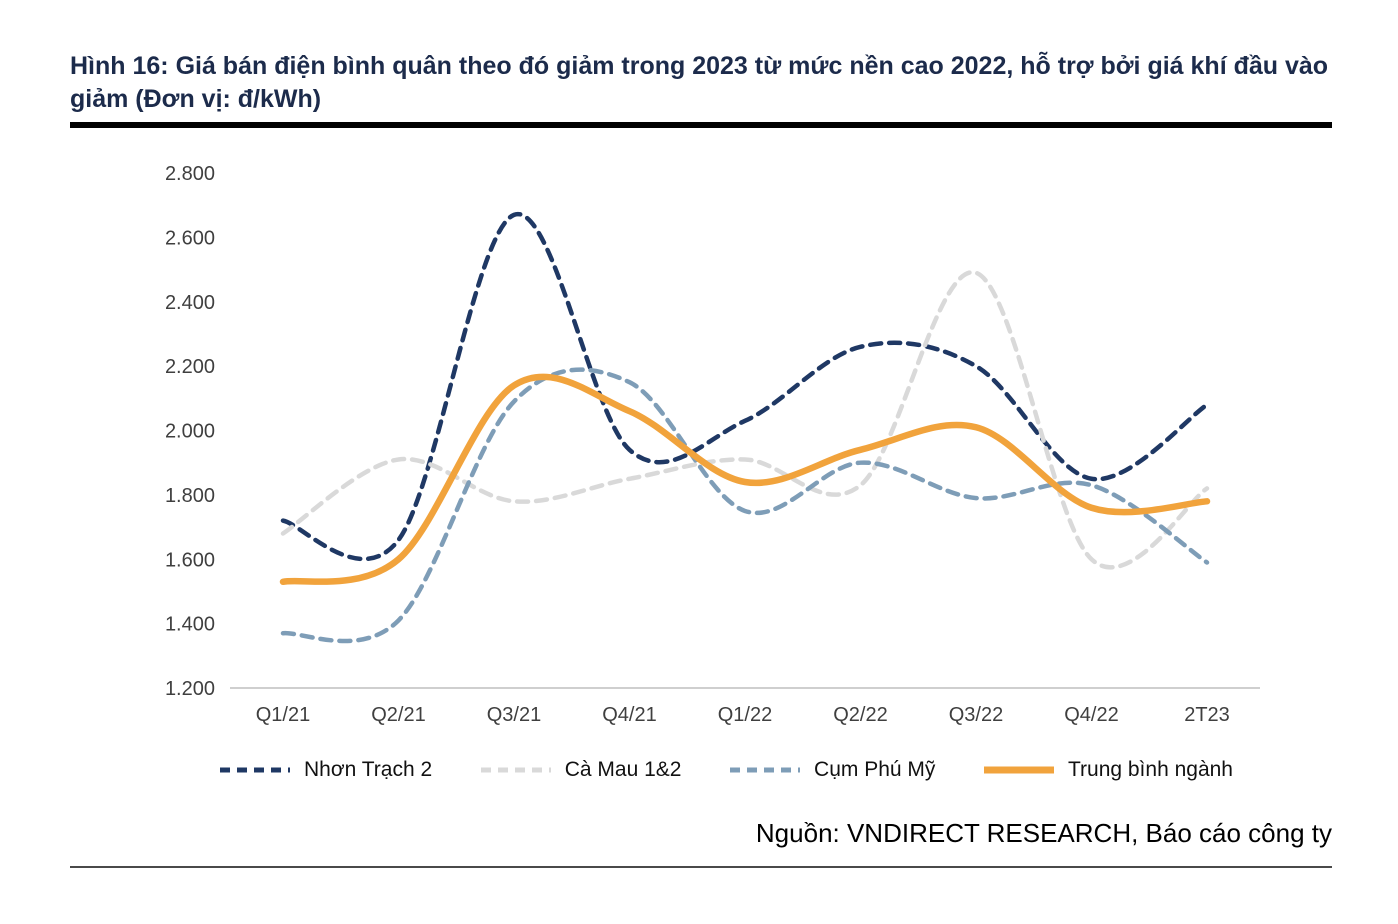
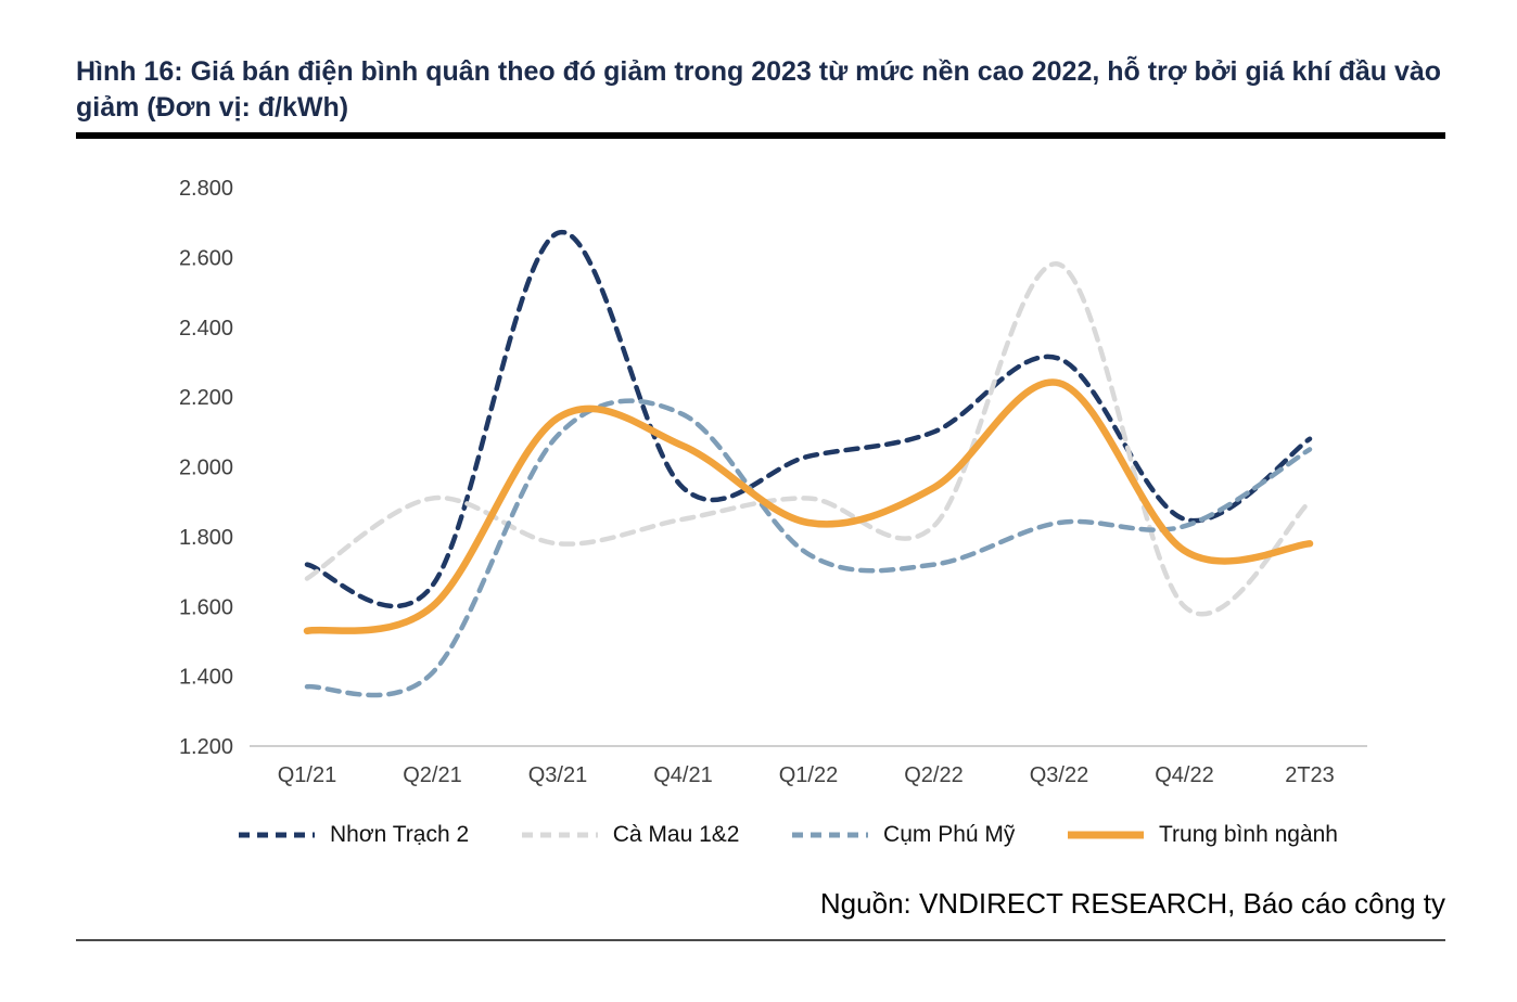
Nhơn Trạch 2/Q2/22: 2260 -> 2100
Cụm Phú Mỹ/Q2/22: 1900 -> 1720
Nhơn Trạch 2/Q3/22: 2200 -> 2310
Cà Mau 1&2/Q3/22: 2490 -> 2580
Cụm Phú Mỹ/Q3/22: 1790 -> 1840
Trung bình ngành/Q3/22: 2010 -> 2240
Cà Mau 1&2/2T23: 1820 -> 1900
Cụm Phú Mỹ/2T23: 1590 -> 2050
